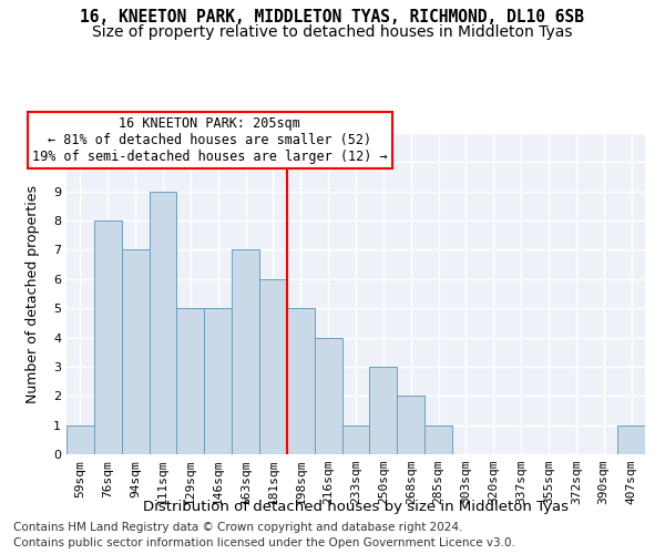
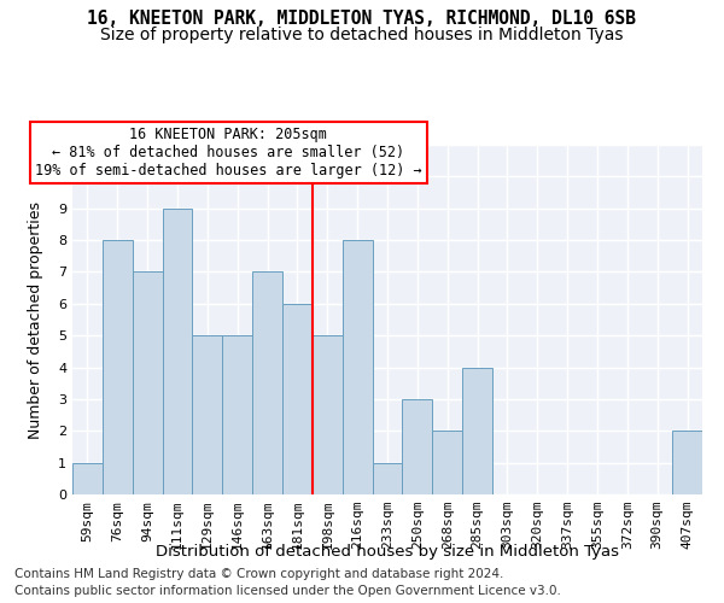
216sqm: 4 -> 8
285sqm: 1 -> 4
407sqm: 1 -> 2
